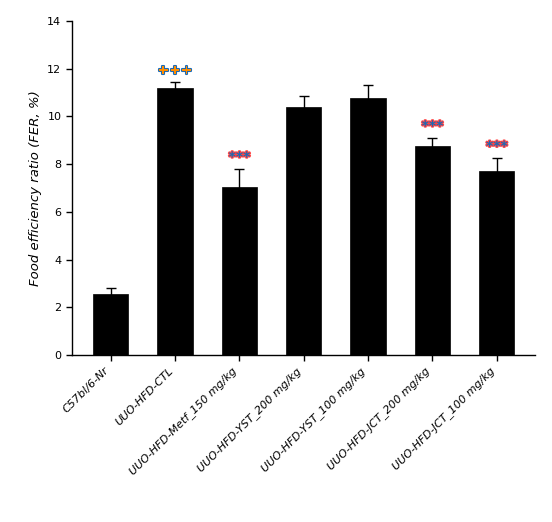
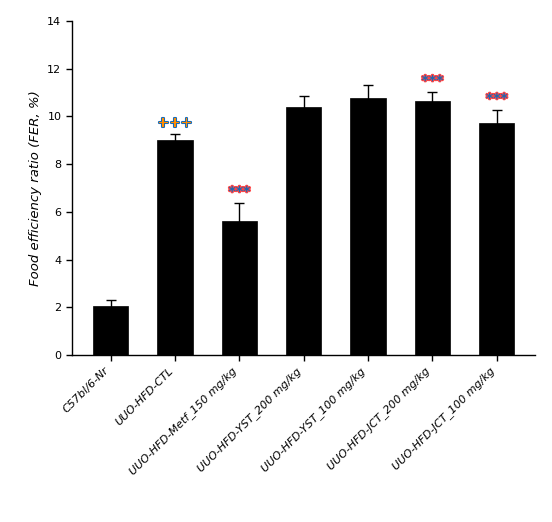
C57bl/6-Nr: 2.55 -> 2.05
UUO-HFD-CTL: 11.20 -> 9.00
UUO-HFD-Metf_150 mg/kg: 7.05 -> 5.60
UUO-HFD-JCT_200 mg/kg: 8.75 -> 10.65
UUO-HFD-JCT_100 mg/kg: 7.70 -> 9.70
